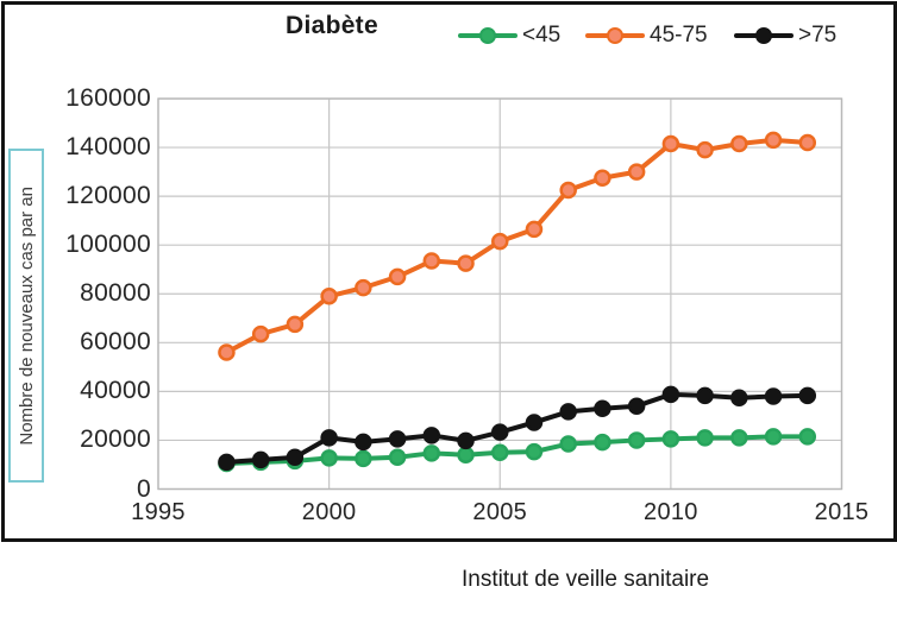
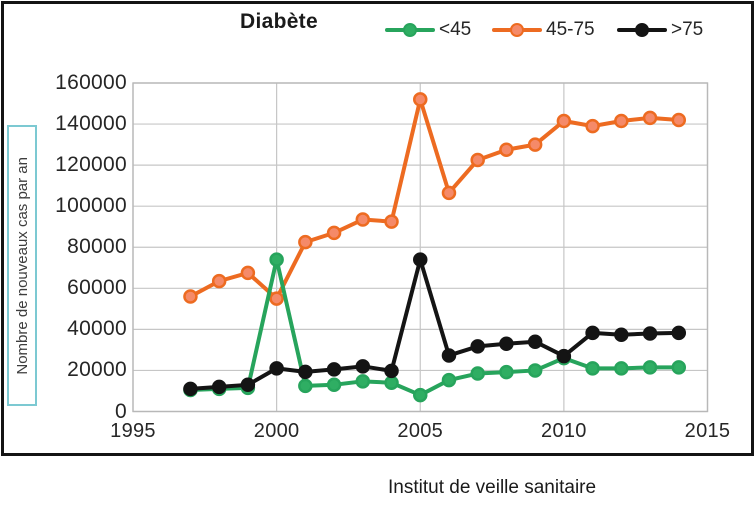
45-75/2000: 79000 -> 55000
<45/2000: 13000 -> 74000
45-75/2005: 102000 -> 152000
<45/2005: 15000 -> 8000
>75/2005: 23000 -> 74000
<45/2010: 20000 -> 26000
>75/2010: 39000 -> 27000
